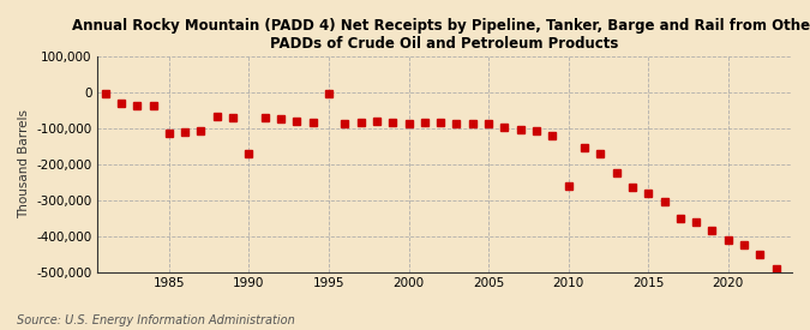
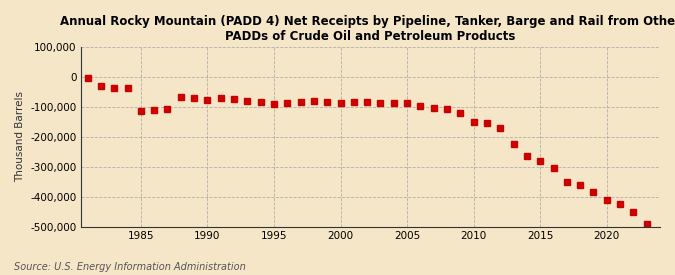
1990: -170,000 -> -78,000
1995: -5,000 -> -90,000
2010: -260,000 -> -150,000
